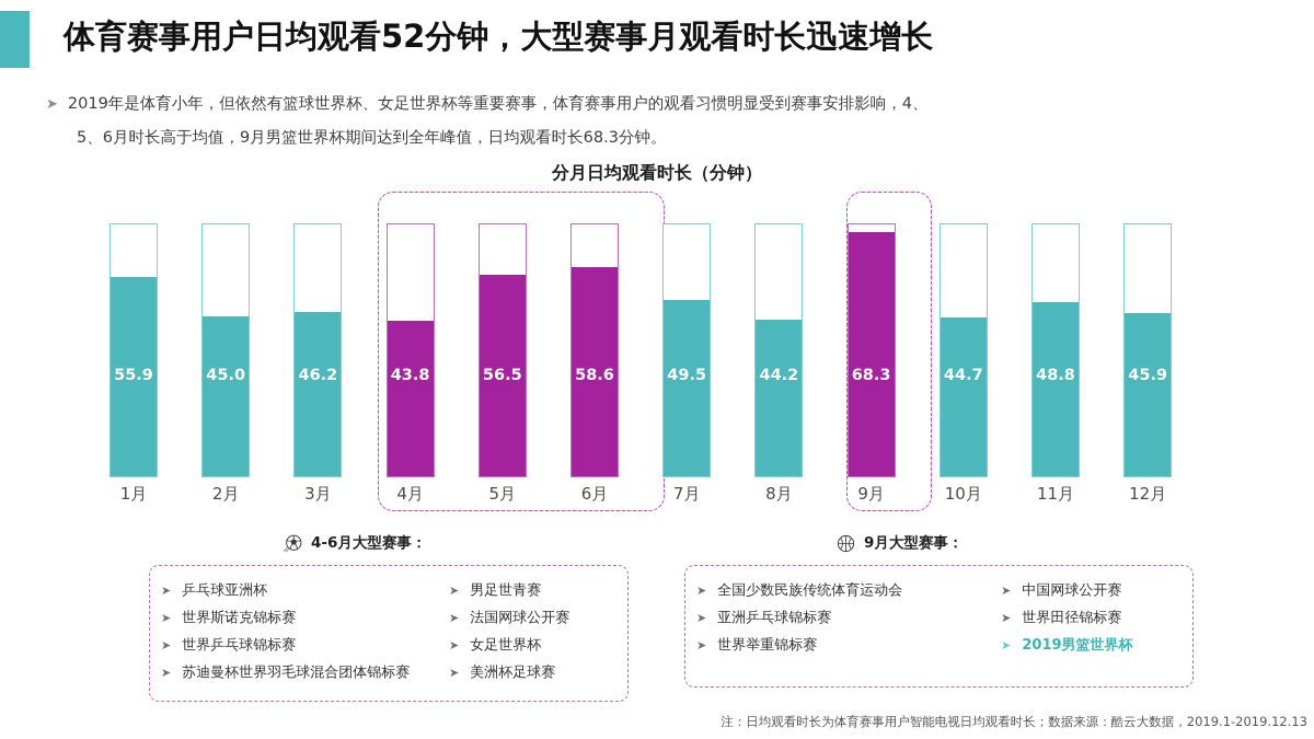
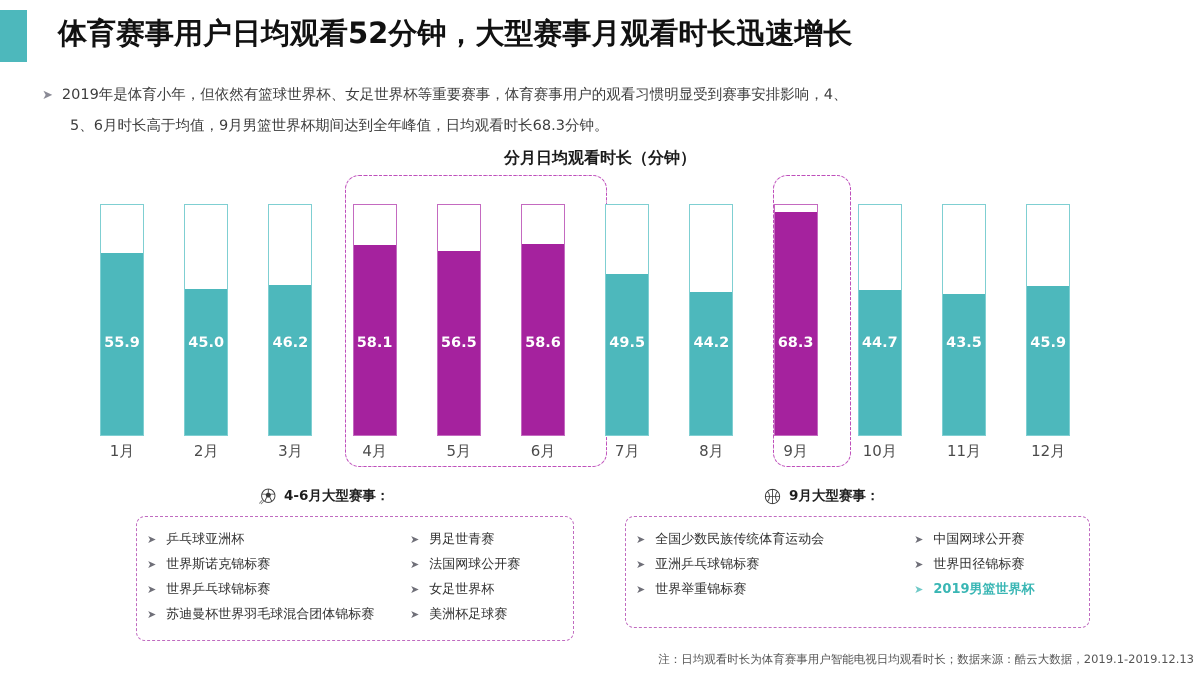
4月: 43.8 -> 58.1
11月: 48.8 -> 43.5
